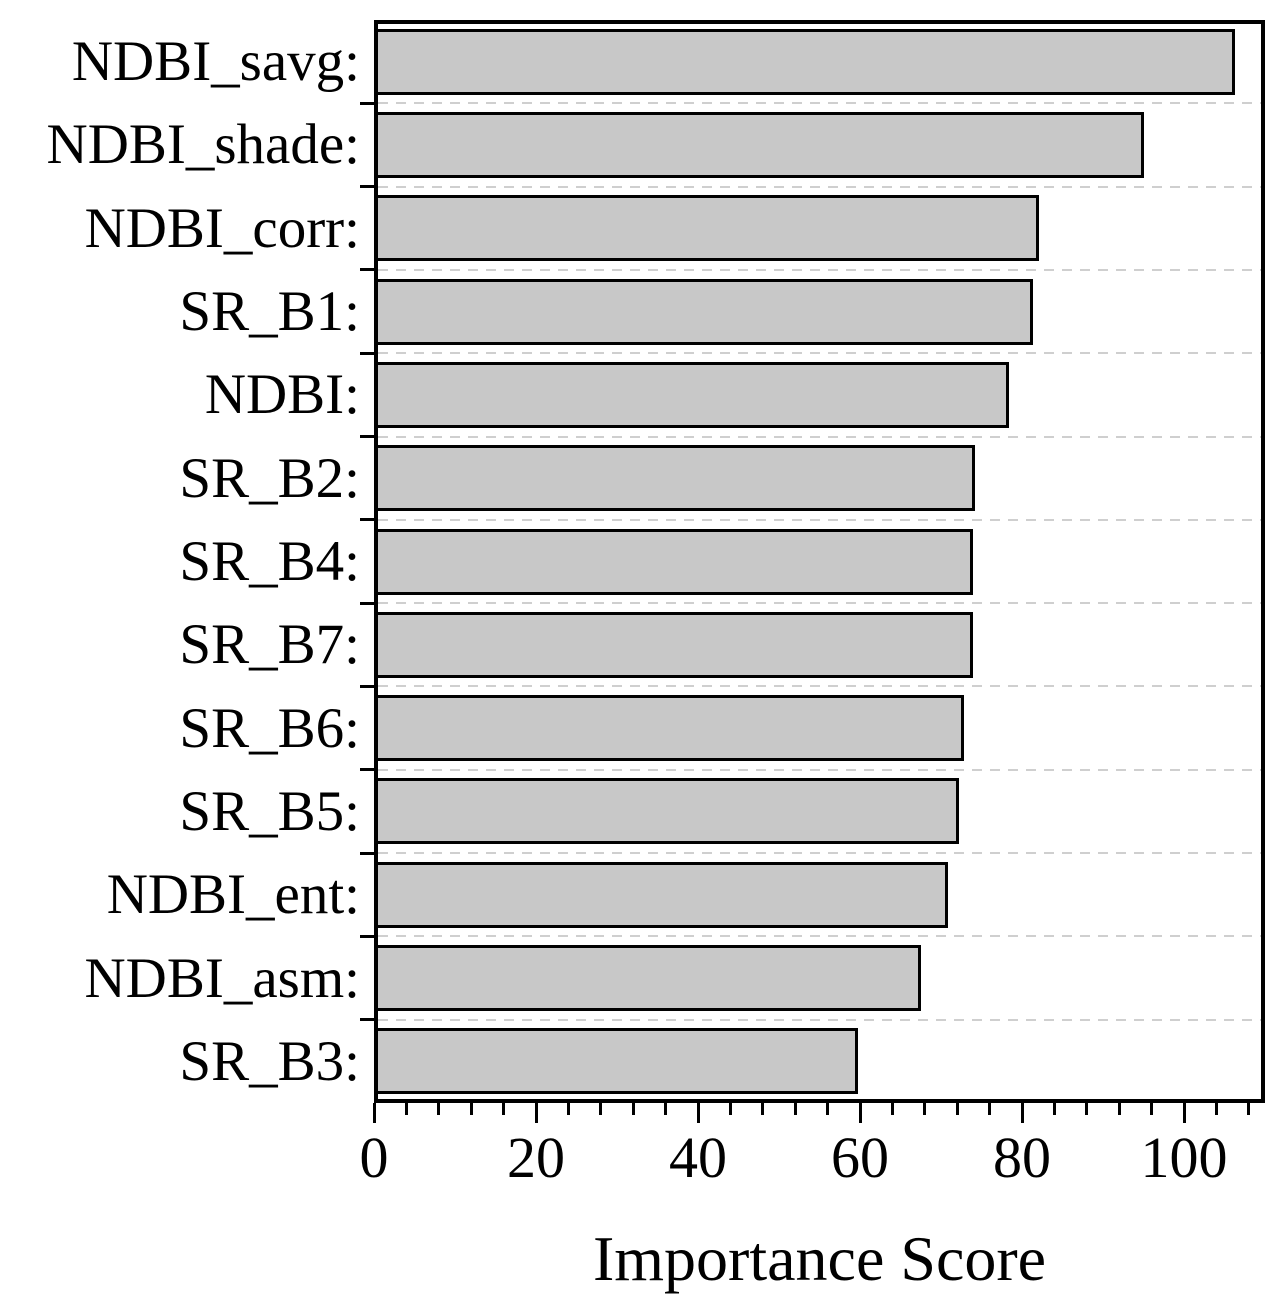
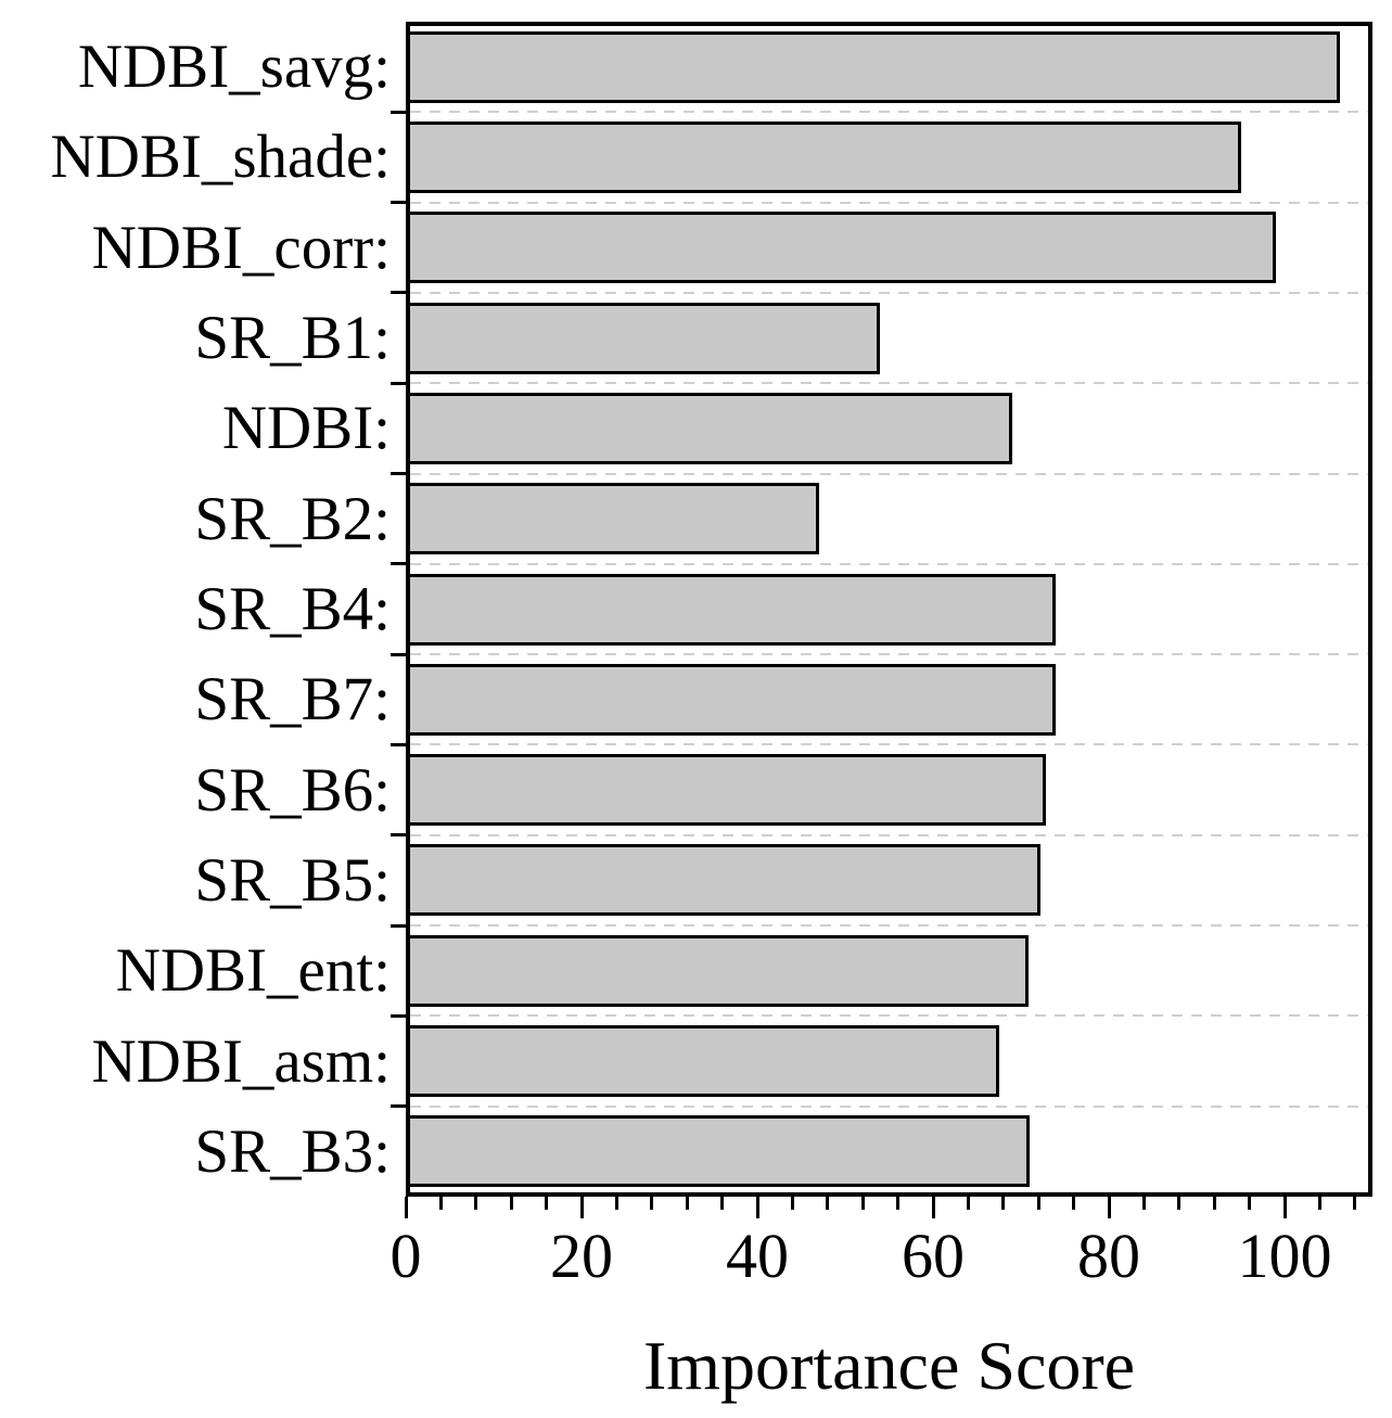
NDBI_corr:: 82 -> 99
SR_B1:: 81 -> 54
NDBI:: 78 -> 69
SR_B2:: 74 -> 47
SR_B3:: 60 -> 71
